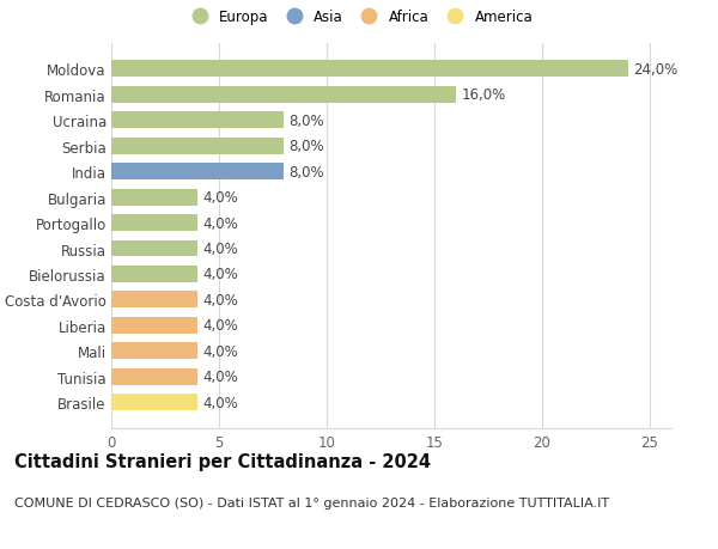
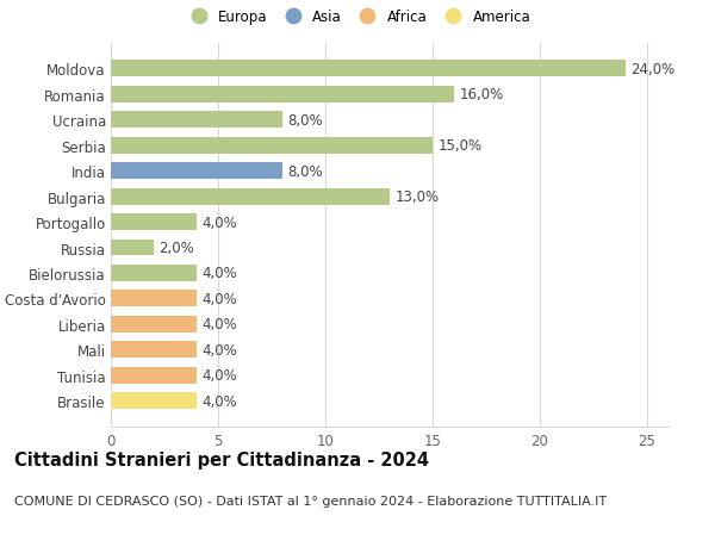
Serbia: 8,0% -> 15,0%
Bulgaria: 4,0% -> 13,0%
Russia: 4,0% -> 2,0%
